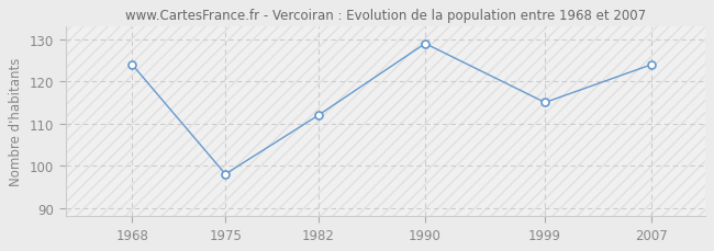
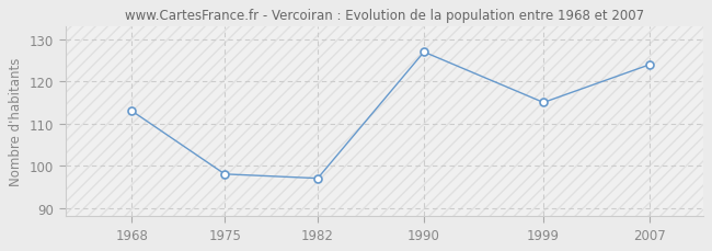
1968: 124 -> 113
1982: 112 -> 97
1990: 129 -> 127
